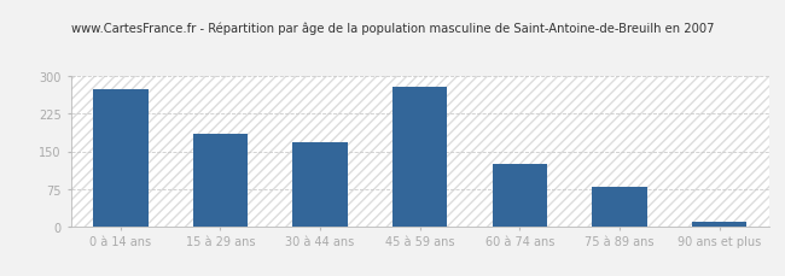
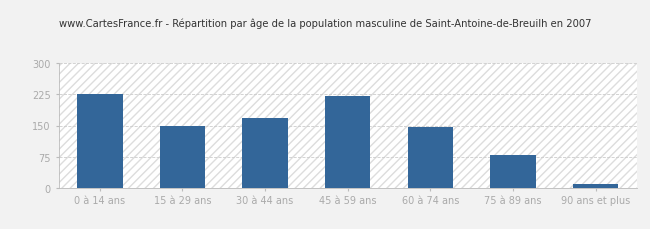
0 à 14 ans: 275 -> 225
15 à 29 ans: 185 -> 150
45 à 59 ans: 280 -> 222
60 à 74 ans: 125 -> 147
